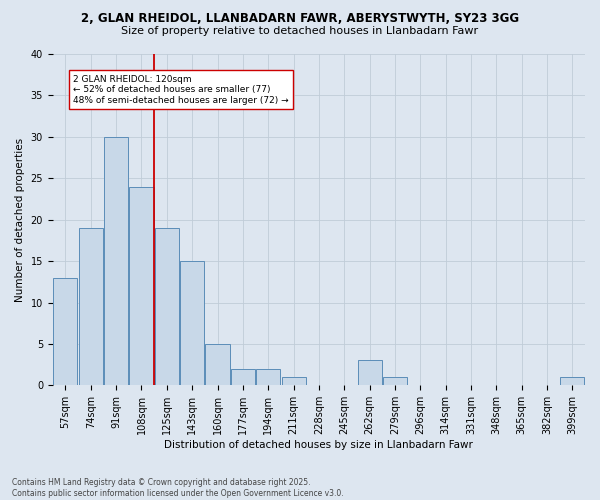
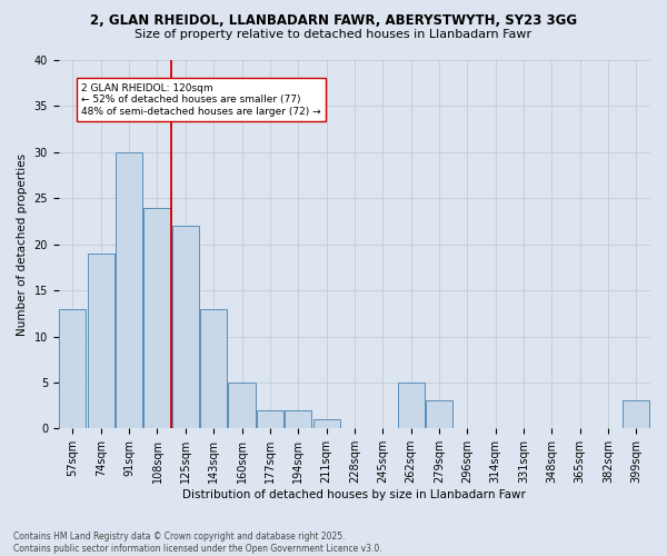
125sqm: 19 -> 22
143sqm: 15 -> 13
262sqm: 3 -> 5
279sqm: 1 -> 3
399sqm: 1 -> 3
